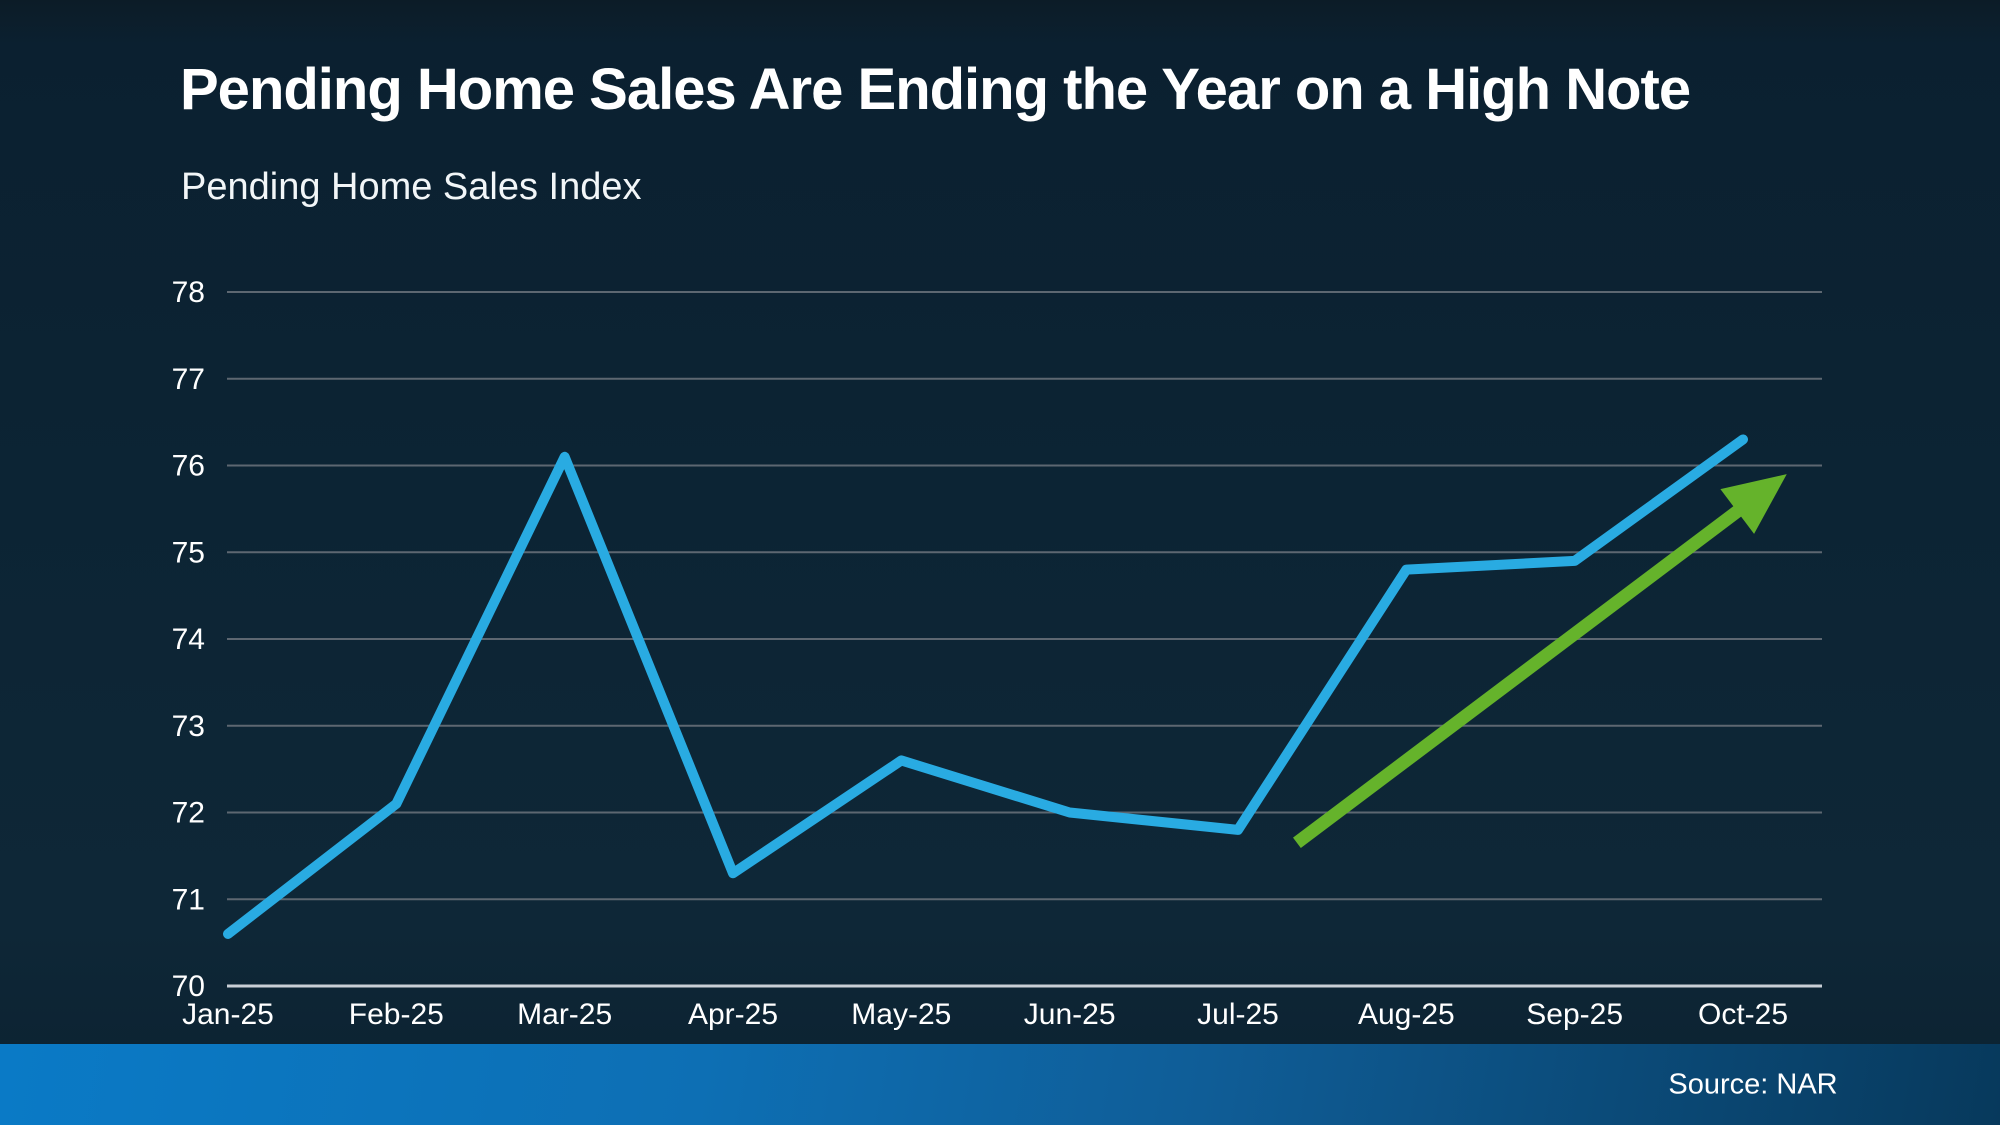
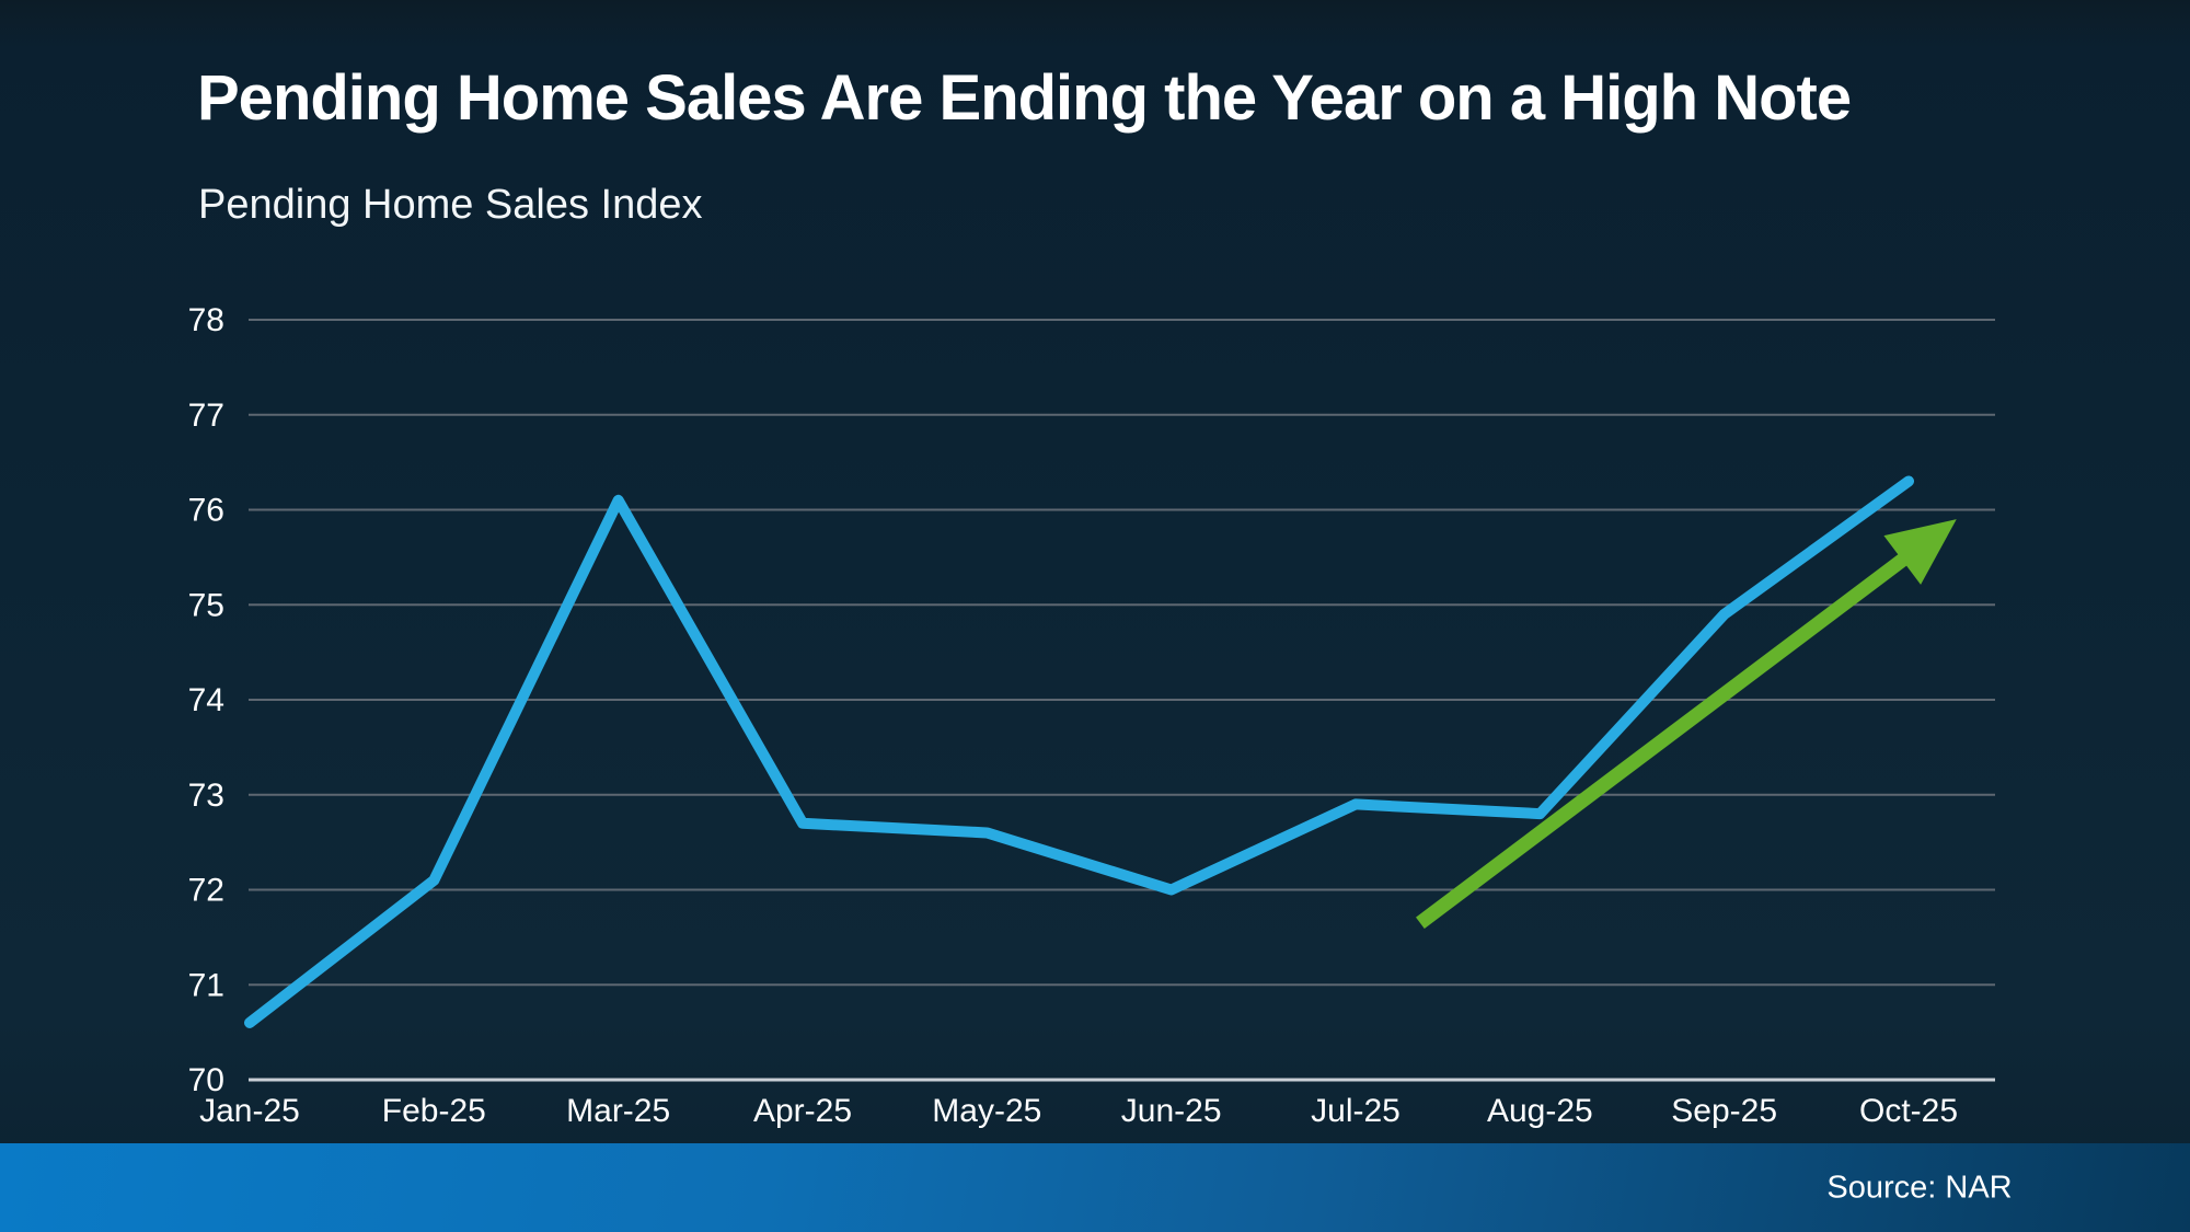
Apr-25: 71.3 -> 72.7
Jul-25: 71.8 -> 72.9
Aug-25: 74.8 -> 72.8
